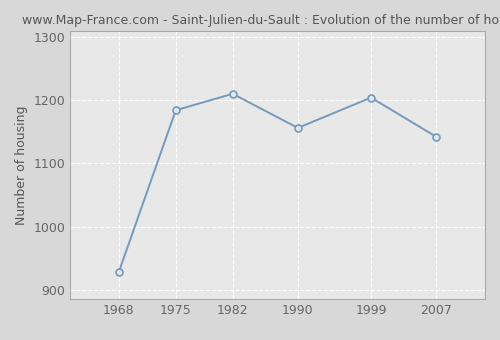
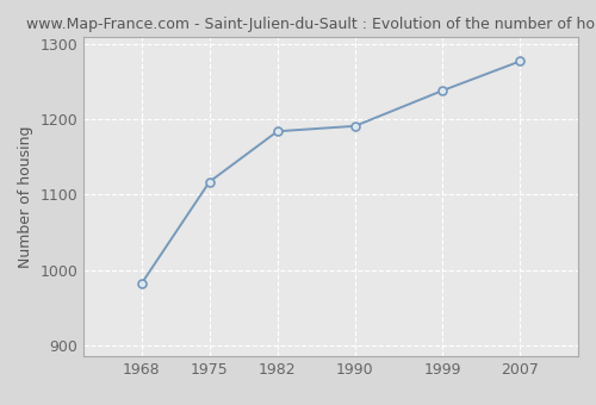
1968: 928 -> 982
1975: 1184 -> 1117
1982: 1210 -> 1184
1990: 1156 -> 1191
1999: 1204 -> 1238
2007: 1142 -> 1277
